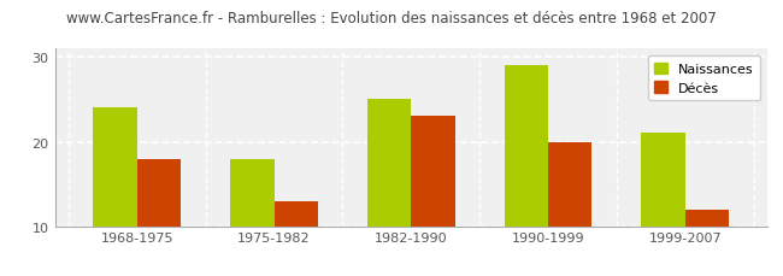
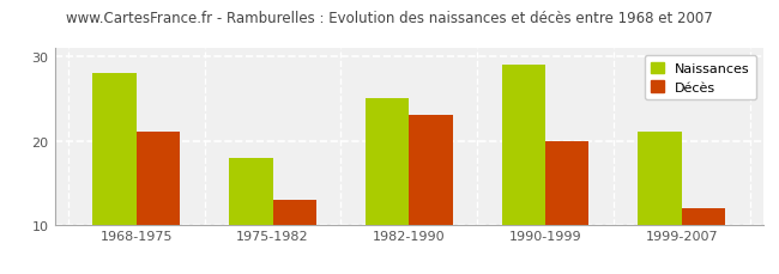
Naissances/1968-1975: 24 -> 28
Décès/1968-1975: 18 -> 21
